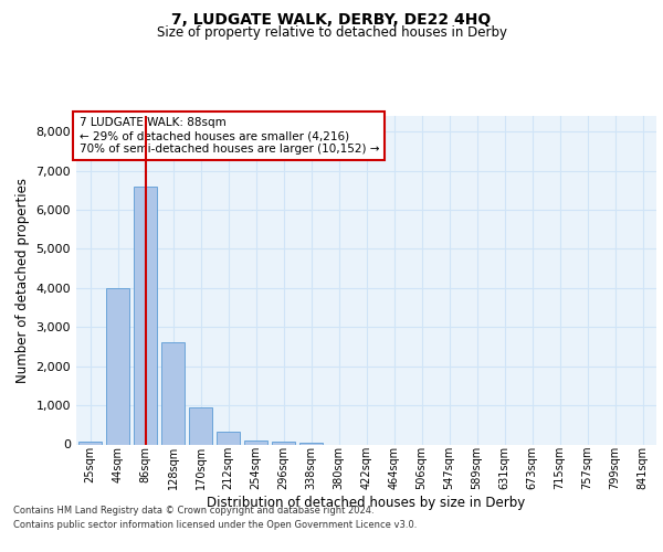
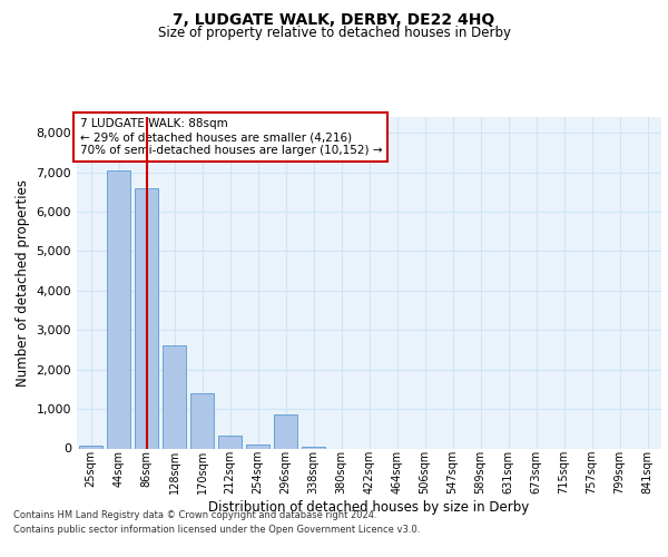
44sqm: 4,000 -> 7,050
170sqm: 950 -> 1,400
296sqm: 60 -> 850
